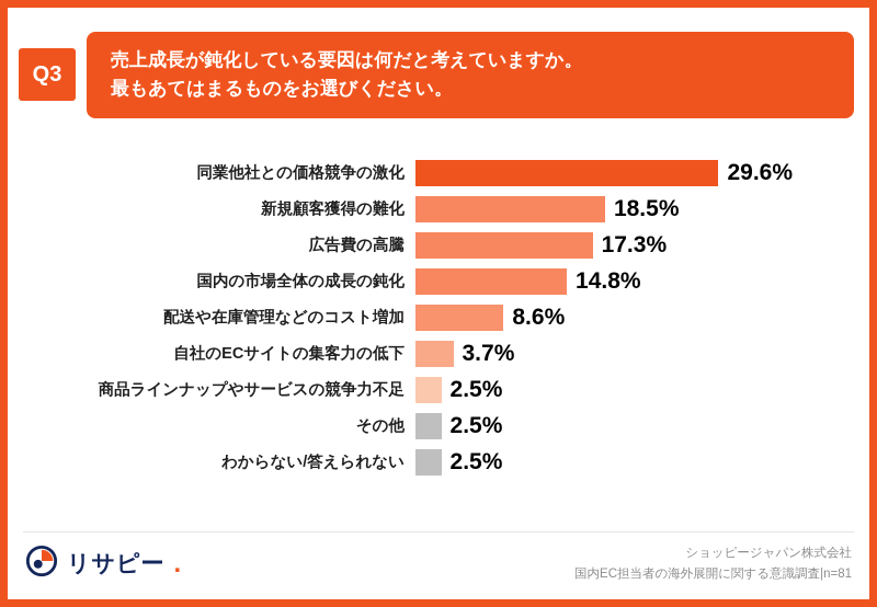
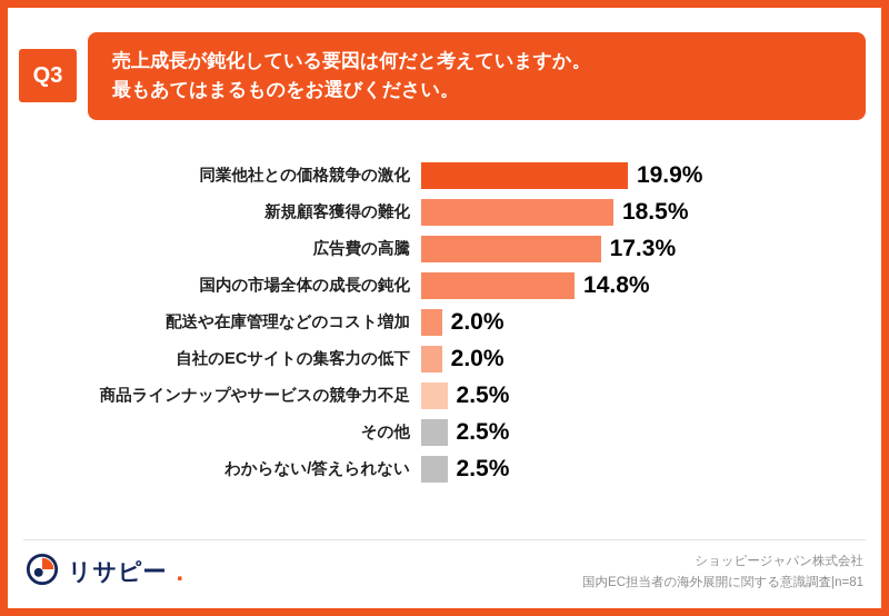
同業他社との価格競争の激化: 29.6% -> 19.9%
配送や在庫管理などのコスト増加: 8.6% -> 2.0%
自社のECサイトの集客力の低下: 3.7% -> 2.0%
